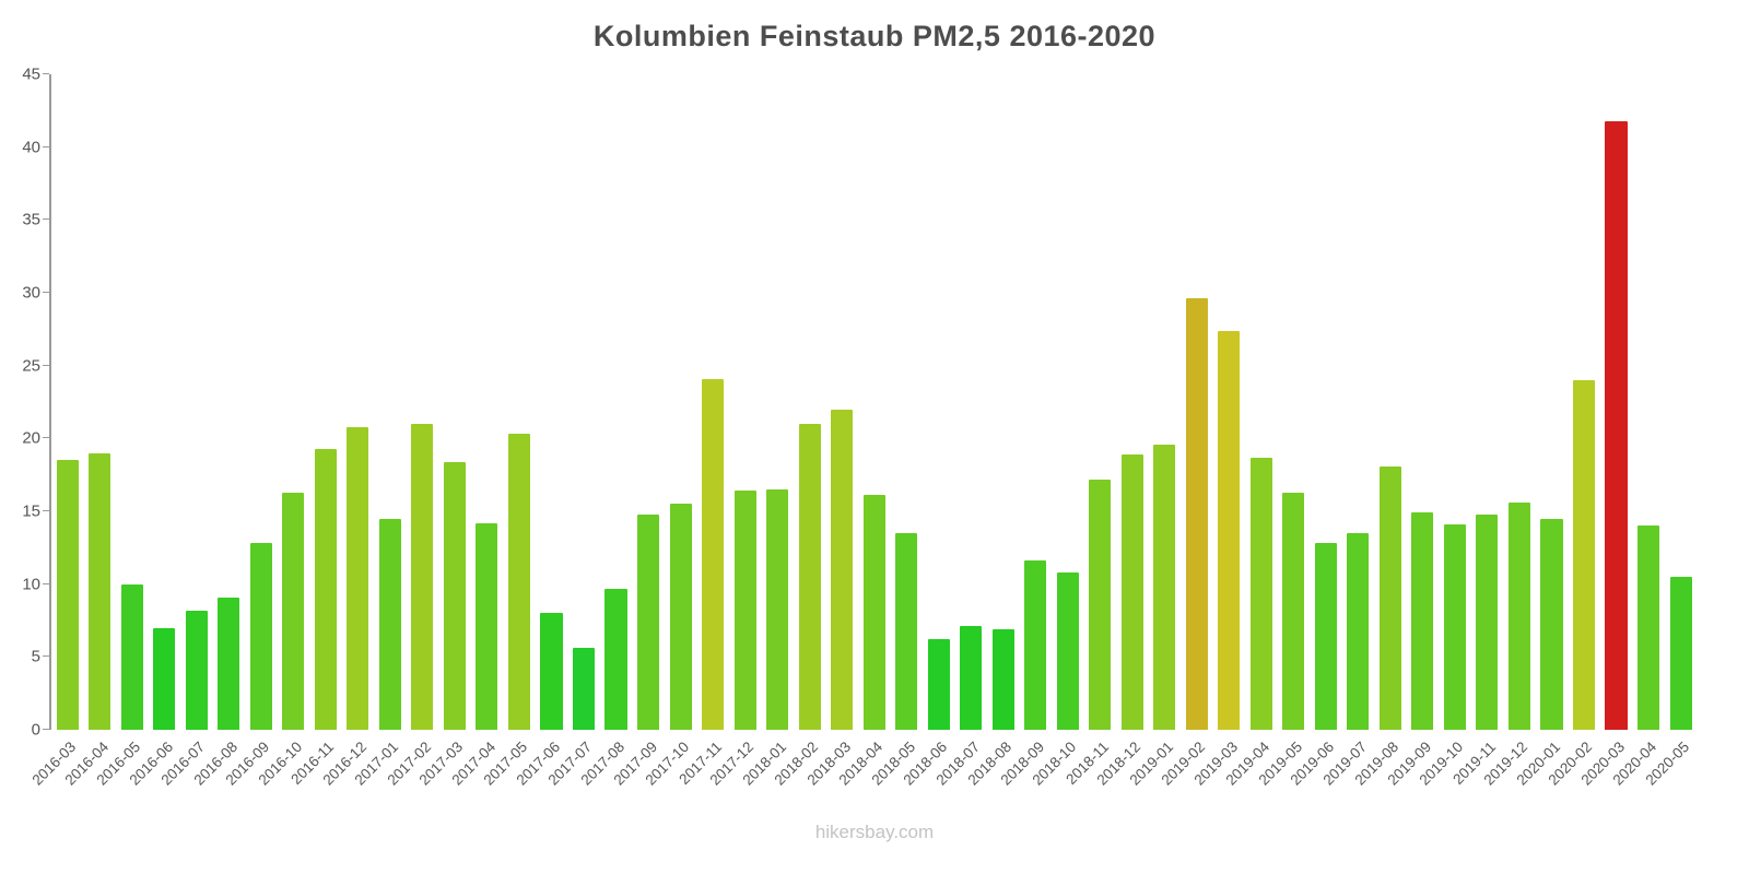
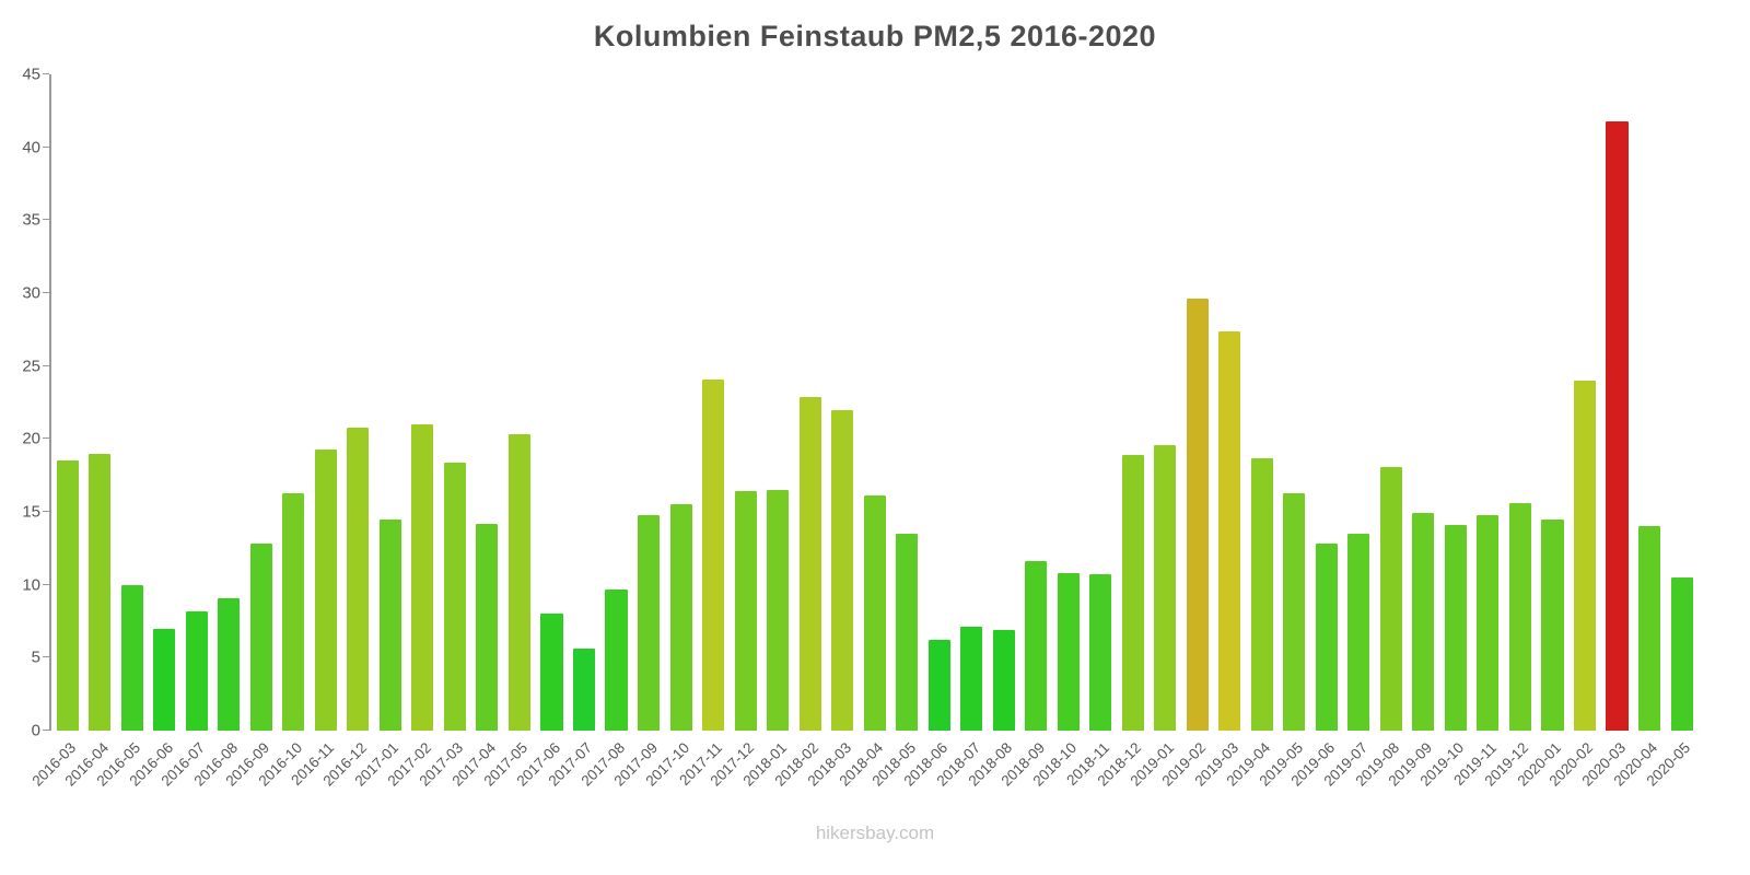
2018-02: 21.0 -> 22.9
2018-11: 17.2 -> 10.7
